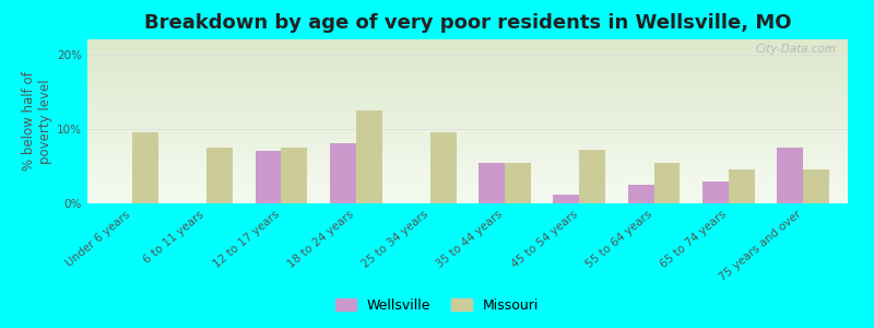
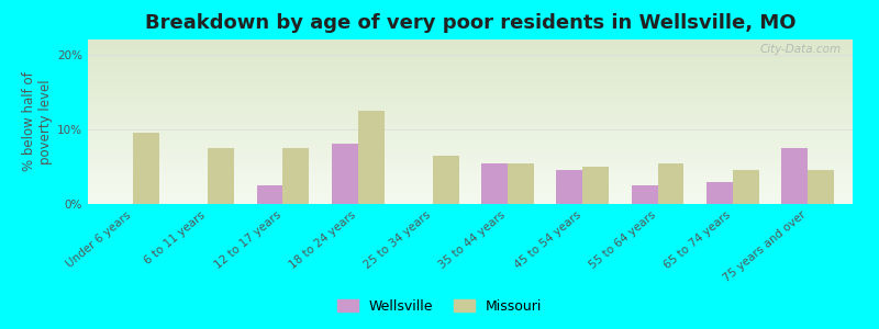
Wellsville/12 to 17 years: 7.0% -> 2.5%
Missouri/25 to 34 years: 9.6% -> 6.5%
Wellsville/45 to 54 years: 1.2% -> 4.5%
Missouri/45 to 54 years: 7.2% -> 5.0%
